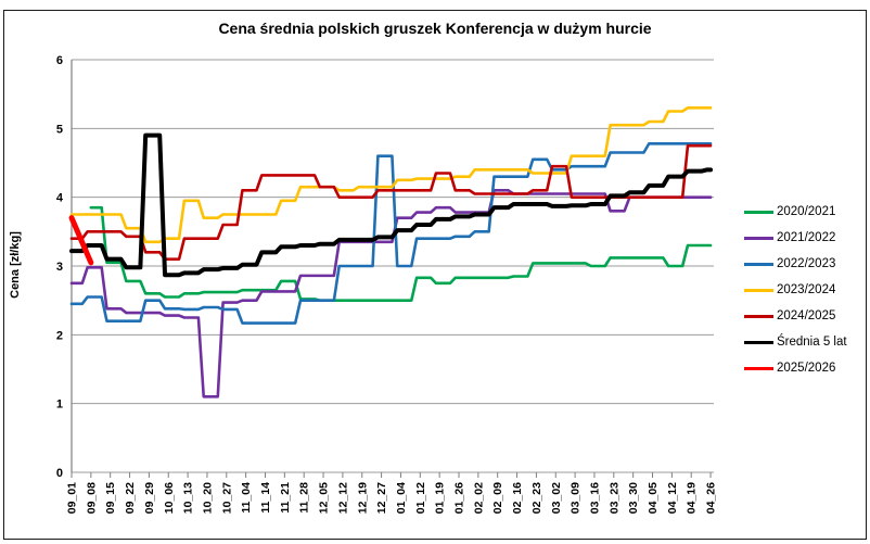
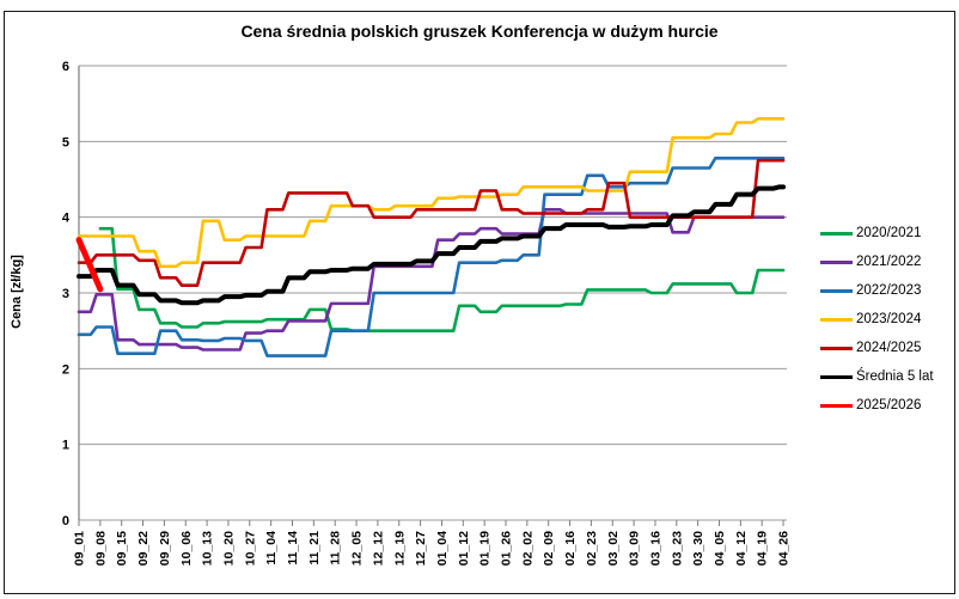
Średnia 5 lat/09_29: 4.9 -> 2.9
2021/2022/10_20: 1.1 -> 2.2
2022/2023/12_27: 4.6 -> 3.0
